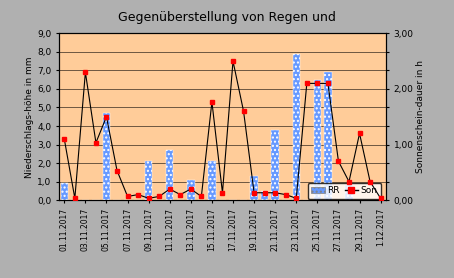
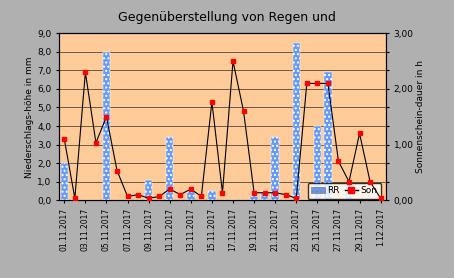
RR/01.11.2017: 0,9 -> 2,0
RR/05.11.2017: 4,7 -> 8,0
RR/09.11.2017: 2,1 -> 1,1
RR/11.11.2017: 2,7 -> 3,4
RR/13.11.2017: 1,1 -> 0,5
RR/15.11.2017: 2,1 -> 0,5
RR/19.11.2017: 1,3 -> 0,2
RR/21.11.2017: 3,8 -> 3,4
RR/23.11.2017: 7,9 -> 8,5
RR/25.11.2017: 6,5 -> 4,0
